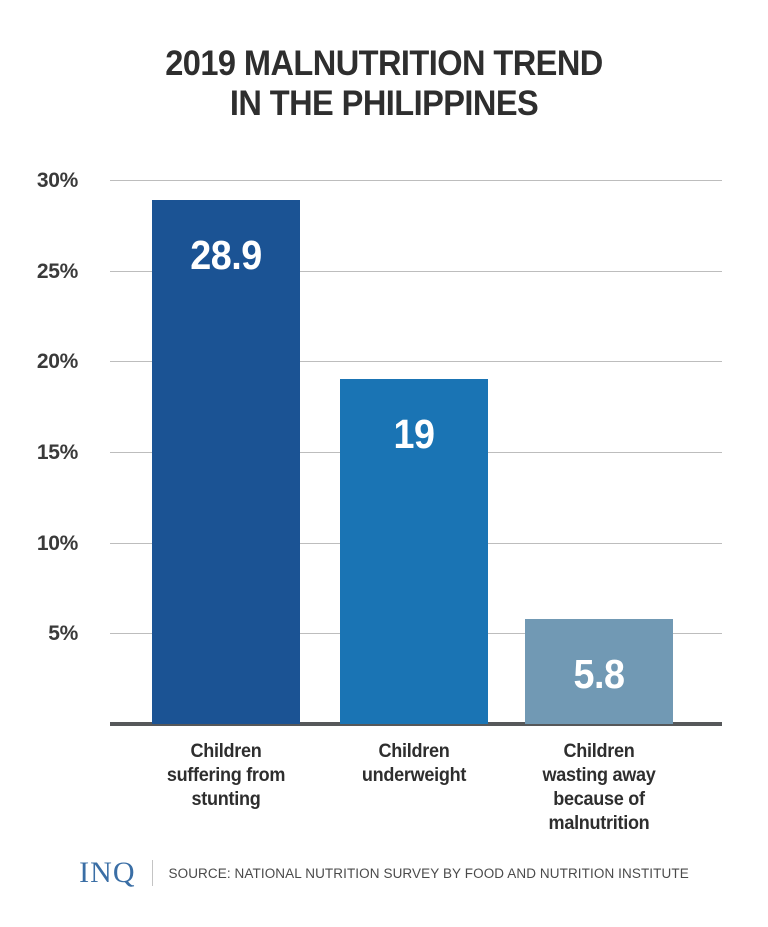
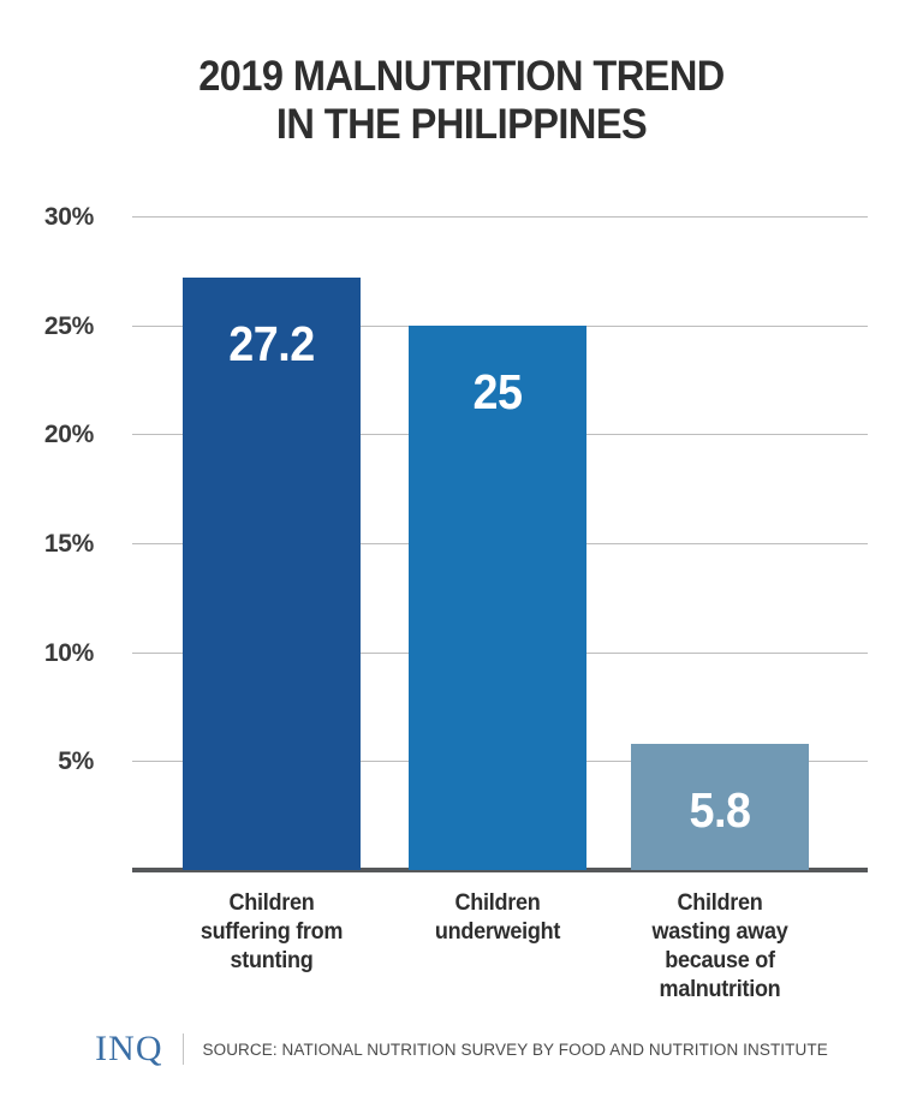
Children suffering from stunting: 28.9 -> 27.2
Children underweight: 19 -> 25
